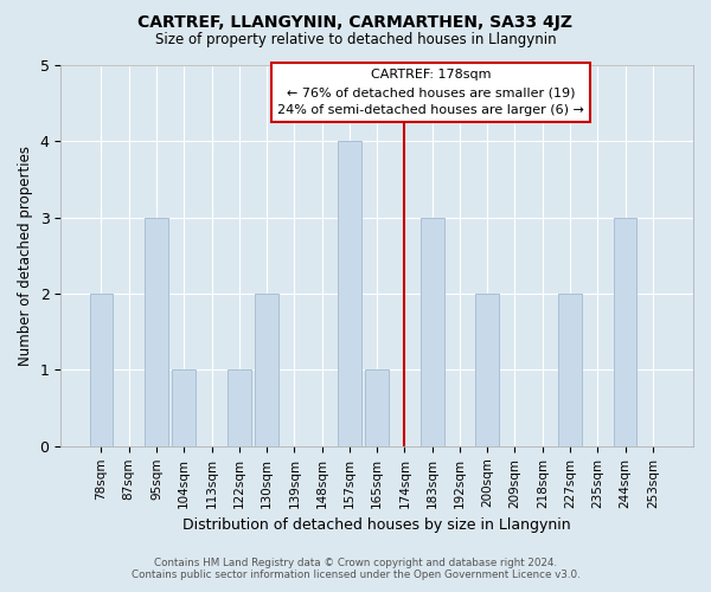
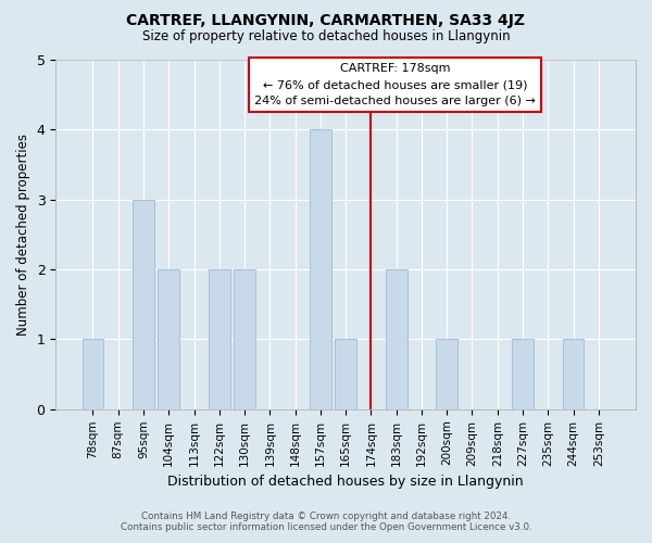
78sqm: 2 -> 1
104sqm: 1 -> 2
122sqm: 1 -> 2
183sqm: 3 -> 2
200sqm: 2 -> 1
227sqm: 2 -> 1
244sqm: 3 -> 1
